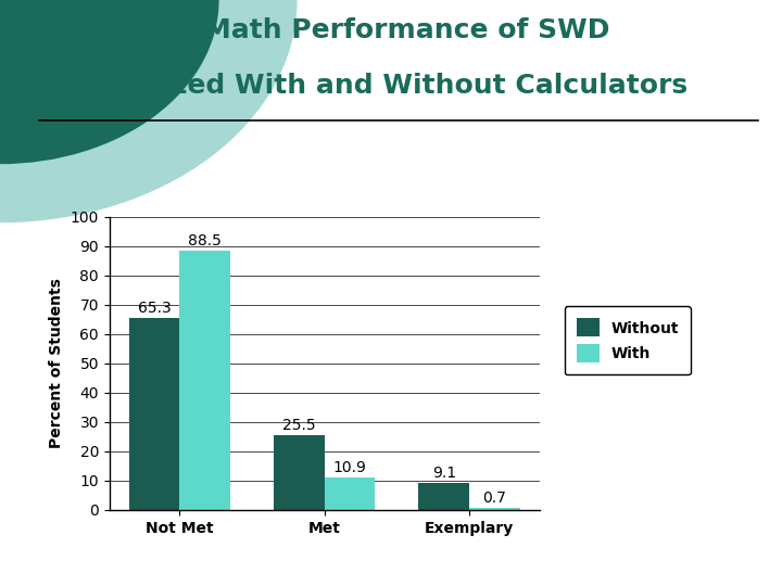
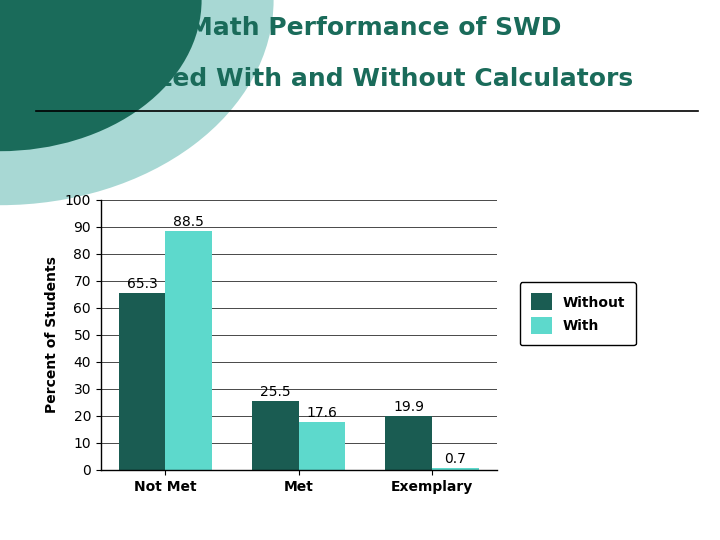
With/Met: 10.9 -> 17.6
Without/Exemplary: 9.1 -> 19.9
